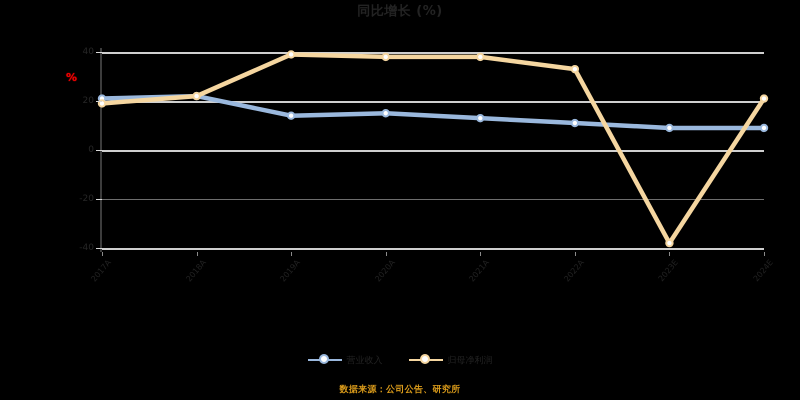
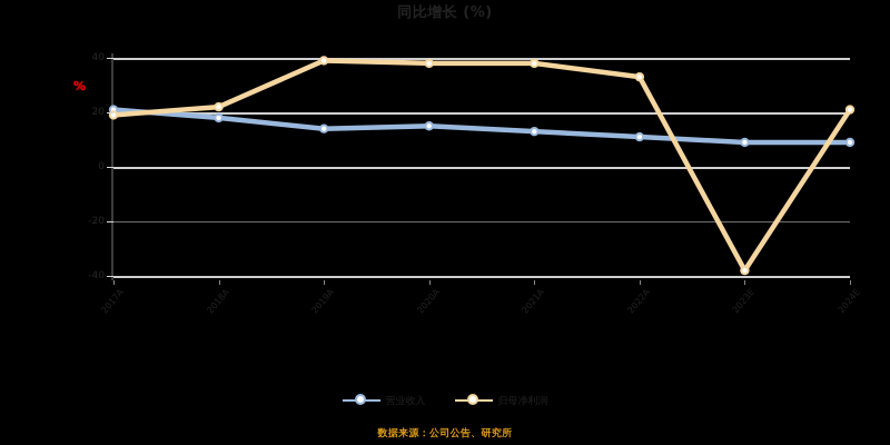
营业收入/2018A: 22 -> 18
